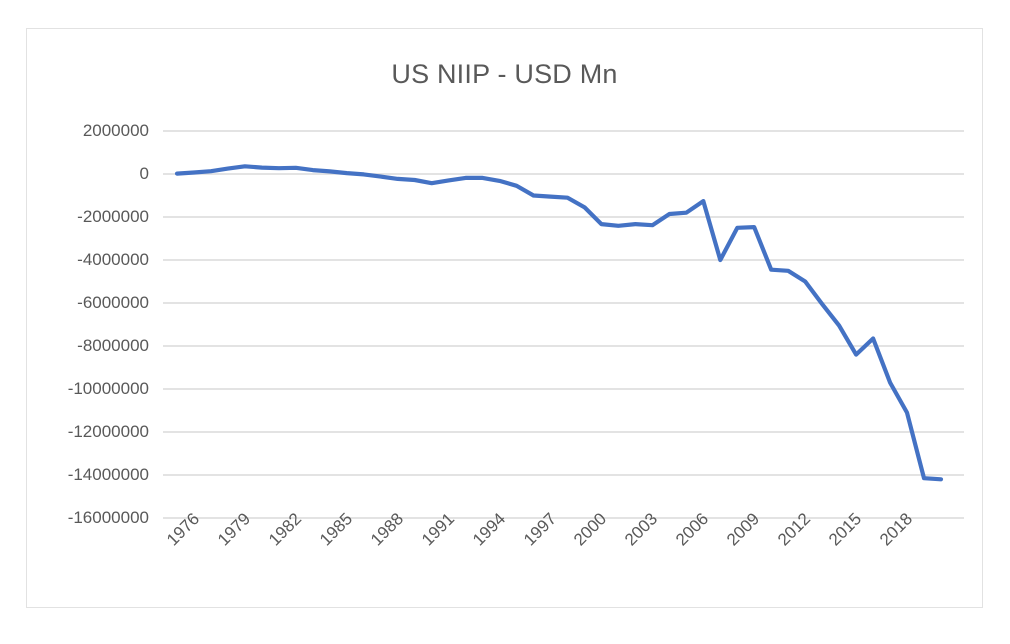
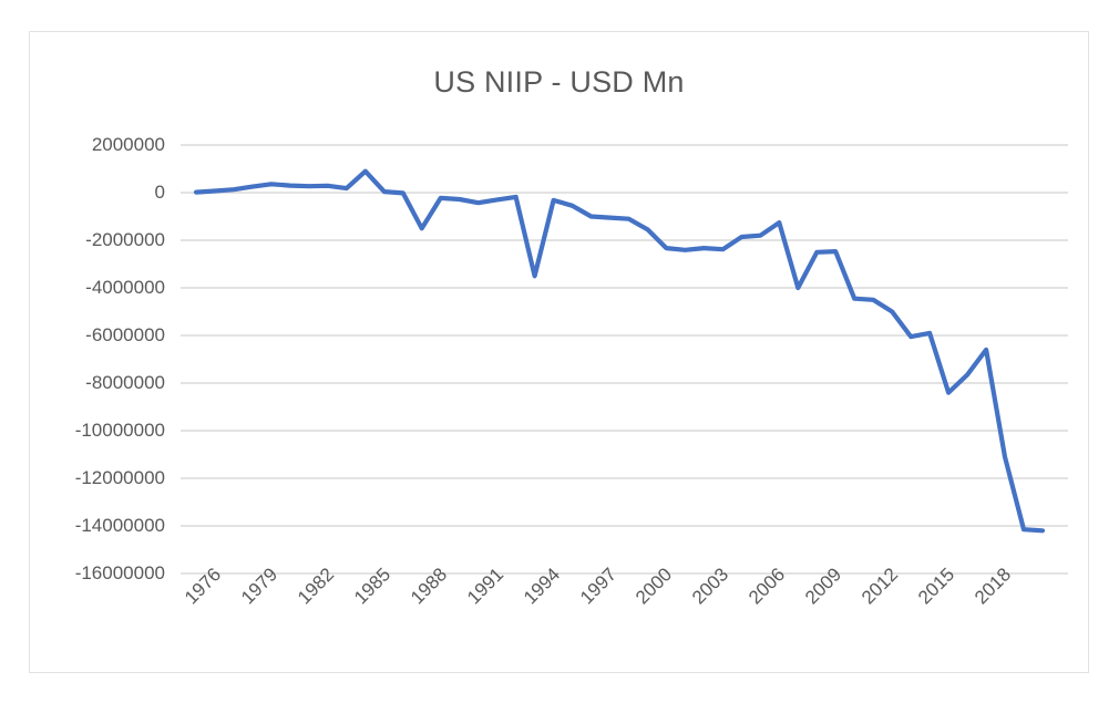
1985: 100000 -> 900000
1988: -100000 -> -1500000
1994: -200000 -> -3500000
2015: -7000000 -> -5900000
2018: -9700000 -> -6600000
